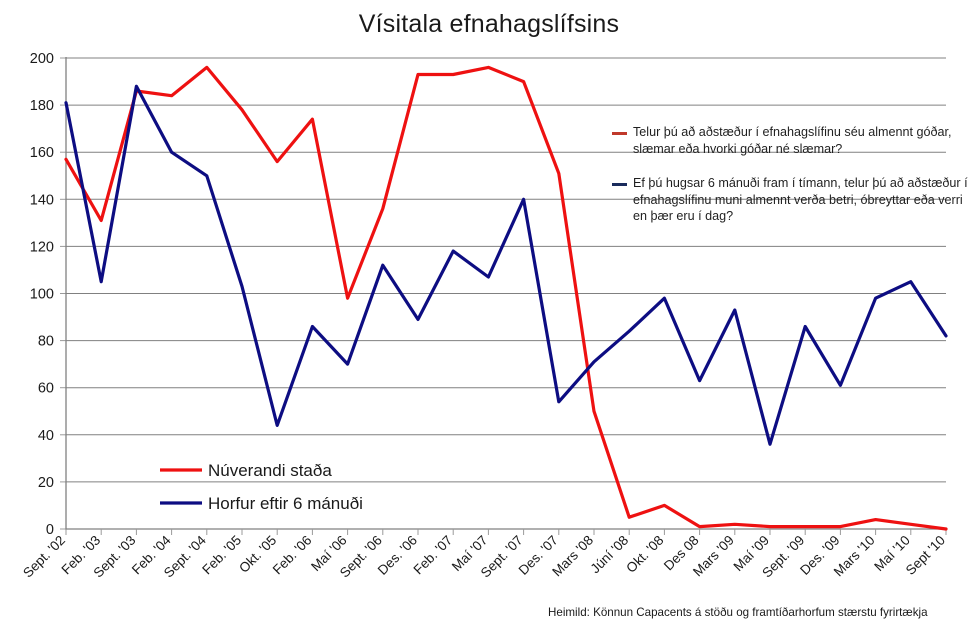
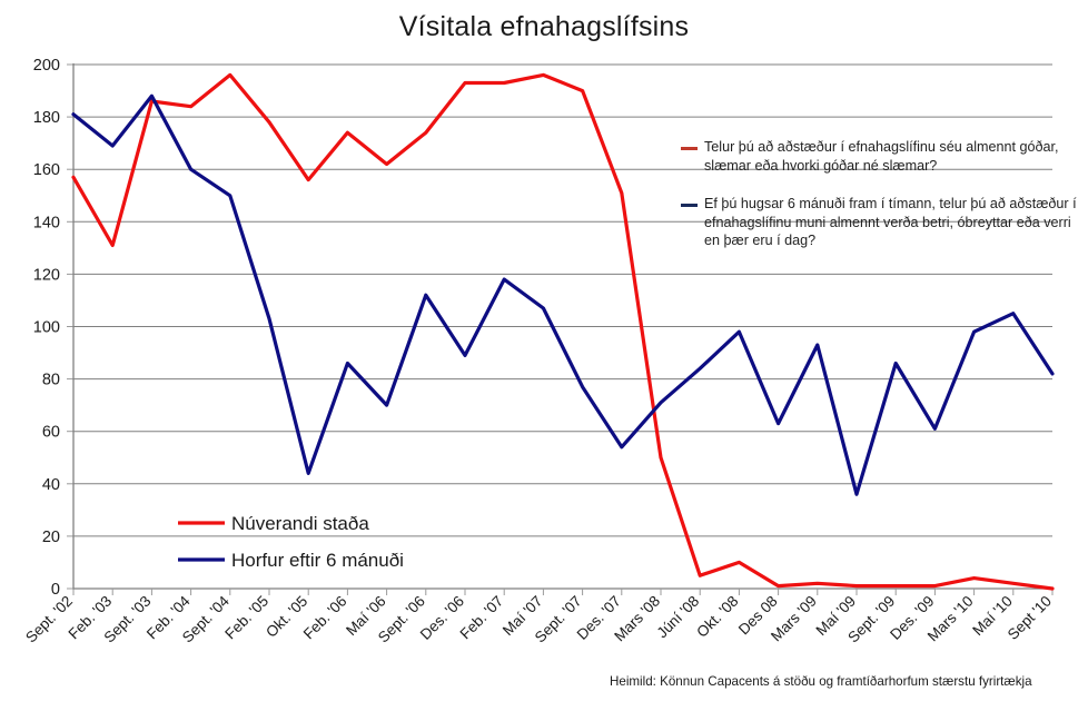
Horfur eftir 6 mánuði/Feb. '03: 105 -> 169
Núverandi staða/Maí '06: 98 -> 162
Núverandi staða/Sept. '06: 136 -> 174
Horfur eftir 6 mánuði/Sept. '07: 140 -> 77
